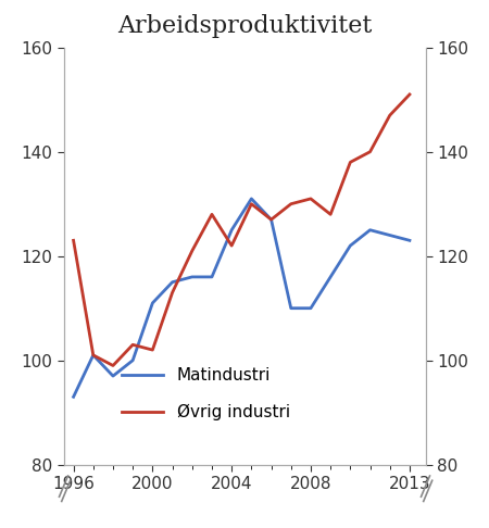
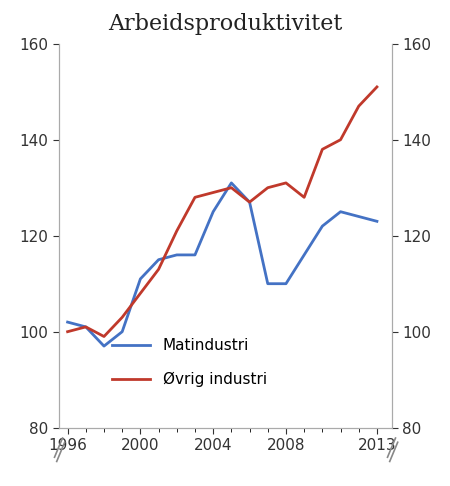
Matindustri/1996: 93 -> 102
Øvrig industri/1996: 123 -> 100
Øvrig industri/2000: 102 -> 108
Øvrig industri/2004: 122 -> 129
